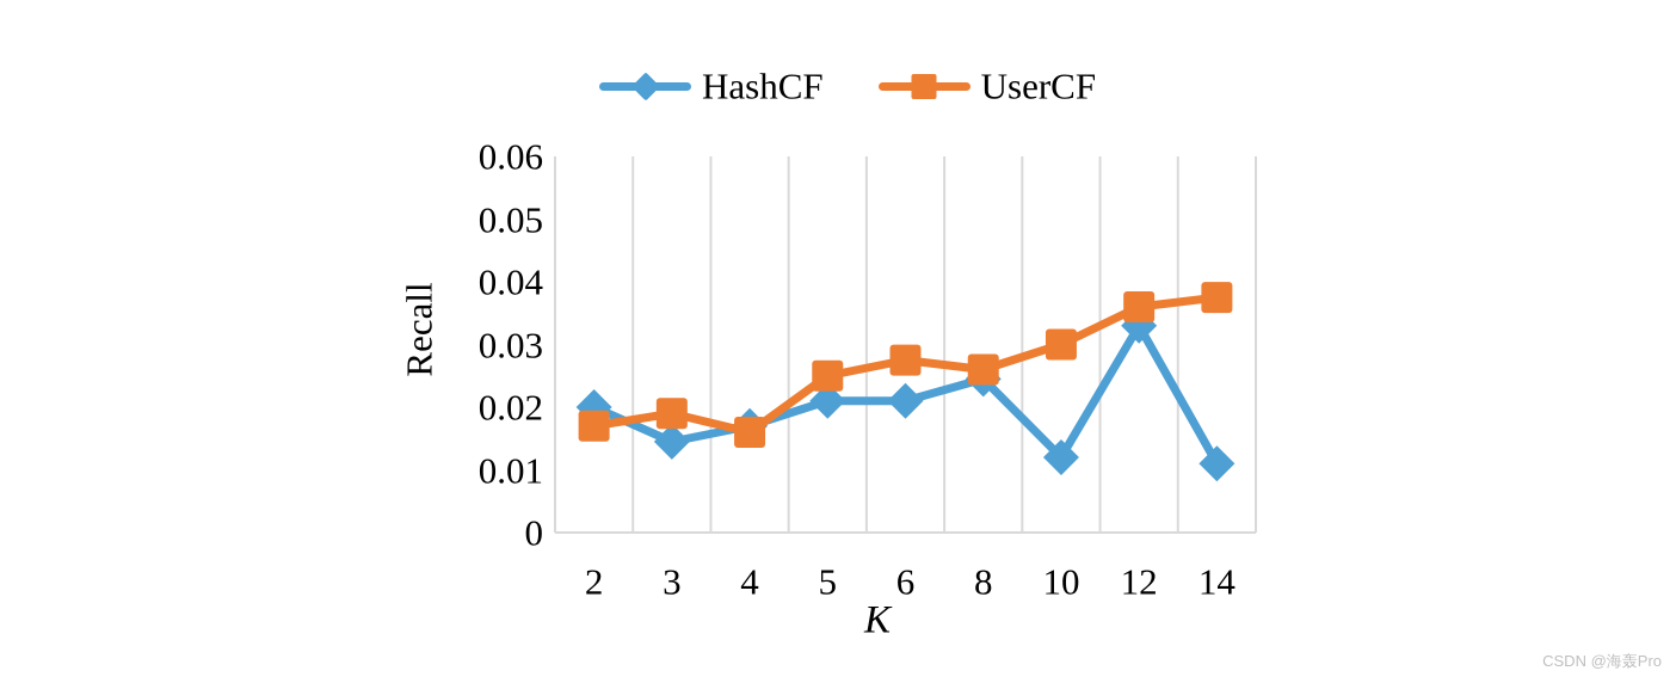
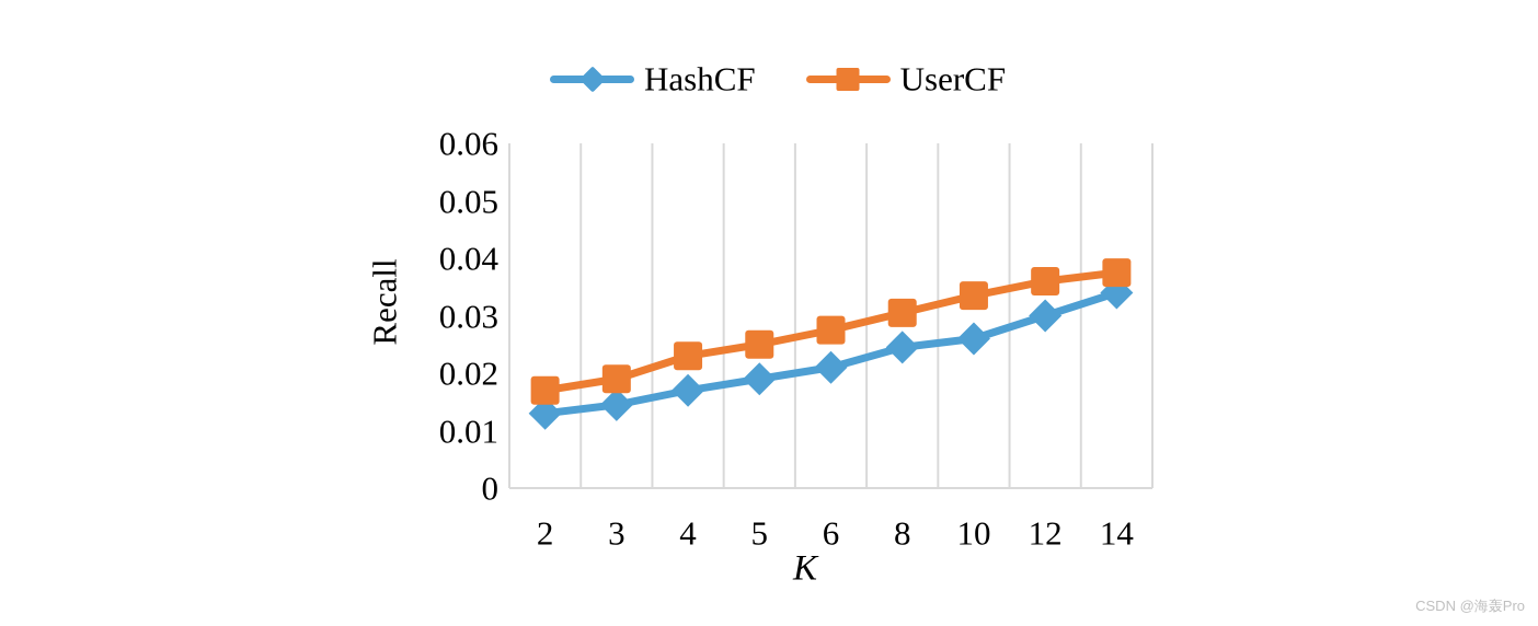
HashCF/2: 0.020 -> 0.013
UserCF/4: 0.016 -> 0.023
HashCF/5: 0.021 -> 0.019
UserCF/8: 0.026 -> 0.030
HashCF/10: 0.012 -> 0.026
UserCF/10: 0.030 -> 0.034
HashCF/12: 0.033 -> 0.030
HashCF/14: 0.011 -> 0.034
